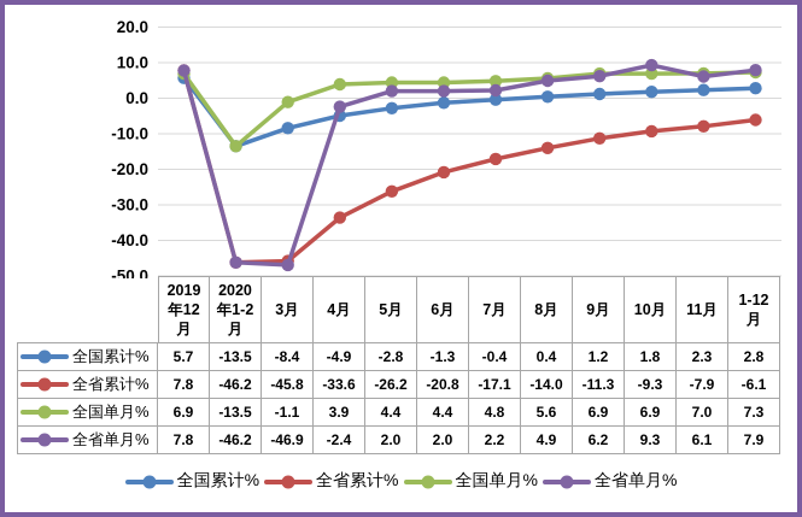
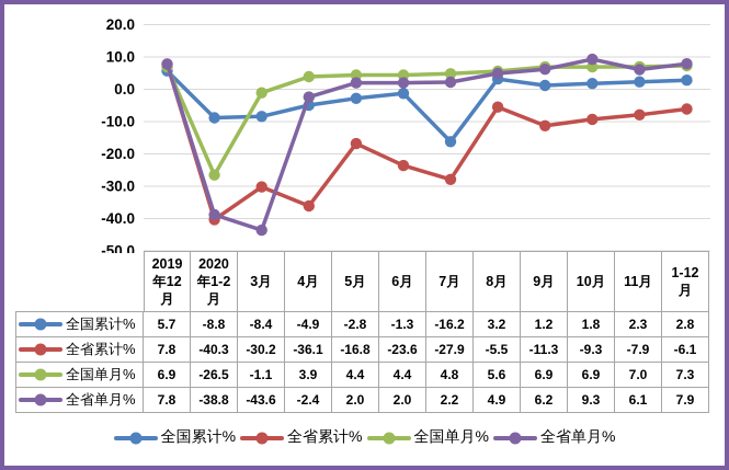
全国累计%/2020年1-2月: -13.5 -> -8.8
全省累计%/2020年1-2月: -46.2 -> -40.3
全国单月%/2020年1-2月: -13.5 -> -26.5
全省单月%/2020年1-2月: -46.2 -> -38.8
全省累计%/3月: -45.8 -> -30.2
全省单月%/3月: -46.9 -> -43.6
全省累计%/4月: -33.6 -> -36.1
全省累计%/5月: -26.2 -> -16.8
全省累计%/6月: -20.8 -> -23.6
全国累计%/7月: -0.4 -> -16.2
全省累计%/7月: -17.1 -> -27.9
全国累计%/8月: 0.4 -> 3.2
全省累计%/8月: -14.0 -> -5.5
